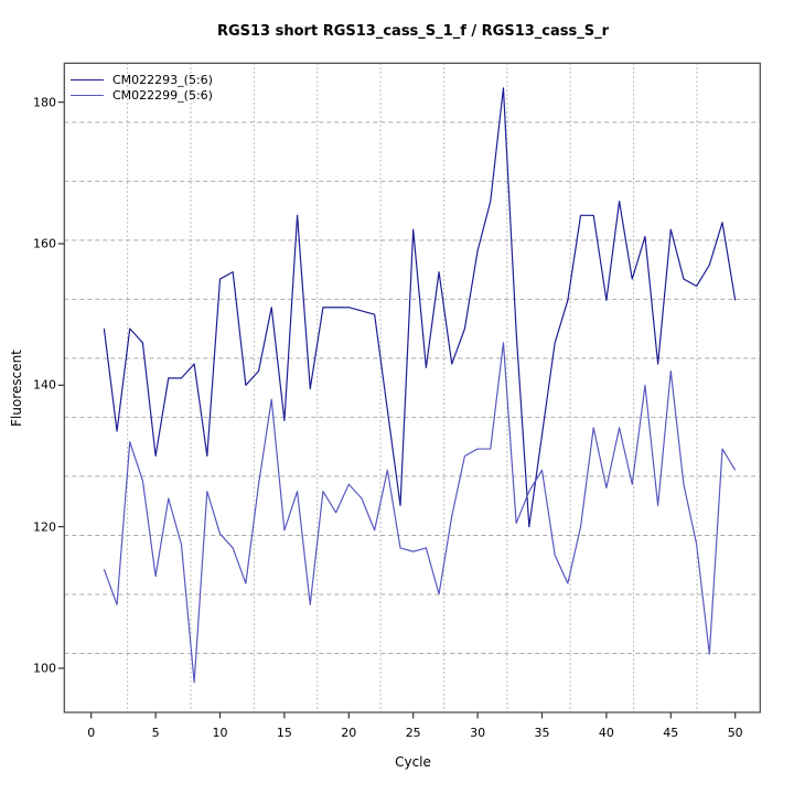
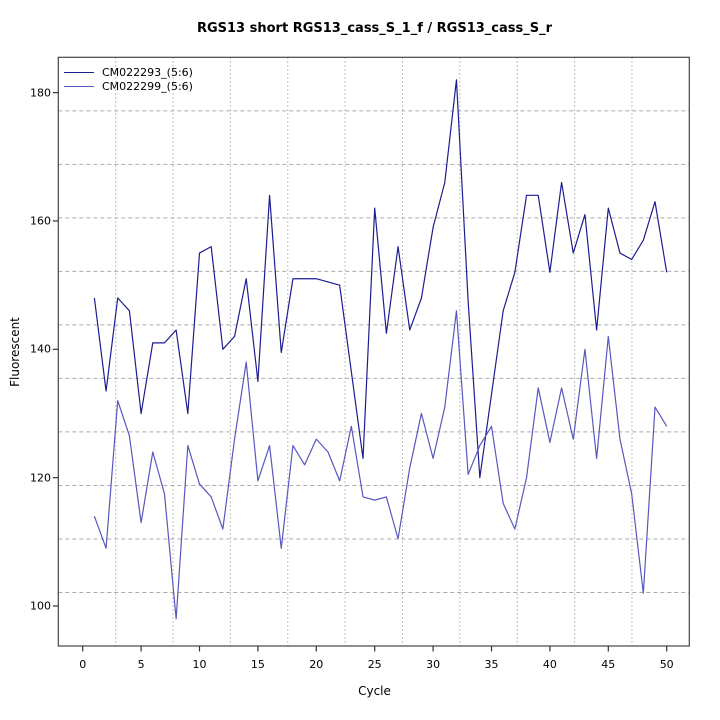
CM022299_(5:6)/30: 131 -> 123
